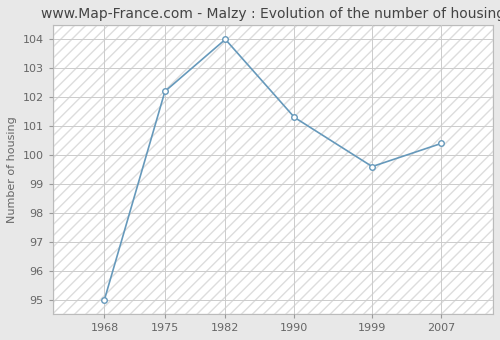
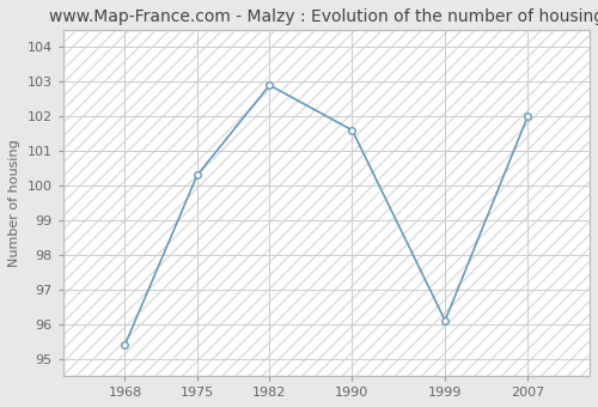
1968: 95.0 -> 95.4
1975: 102.2 -> 100.3
1982: 104.0 -> 102.9
1990: 101.3 -> 101.6
1999: 99.6 -> 96.1
2007: 100.4 -> 102.0
